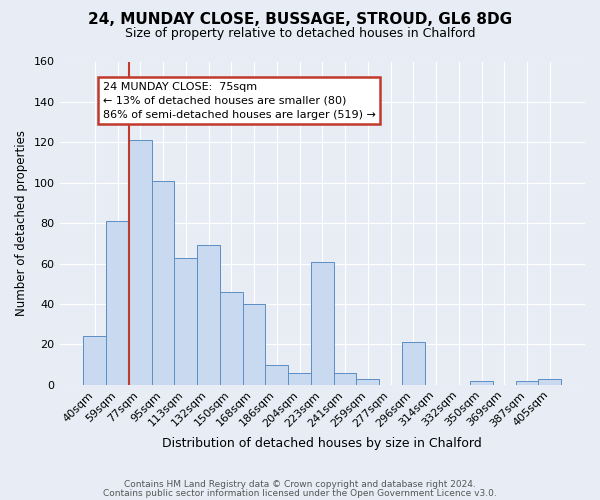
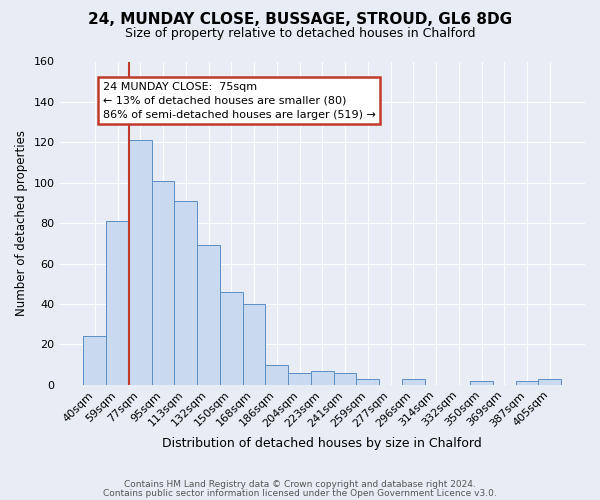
113sqm: 63 -> 91
223sqm: 61 -> 7
296sqm: 21 -> 3
